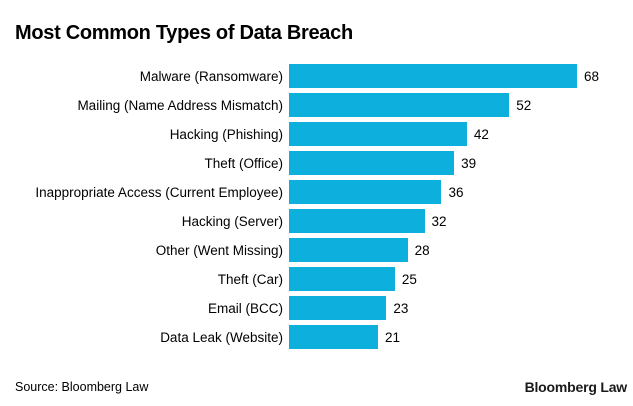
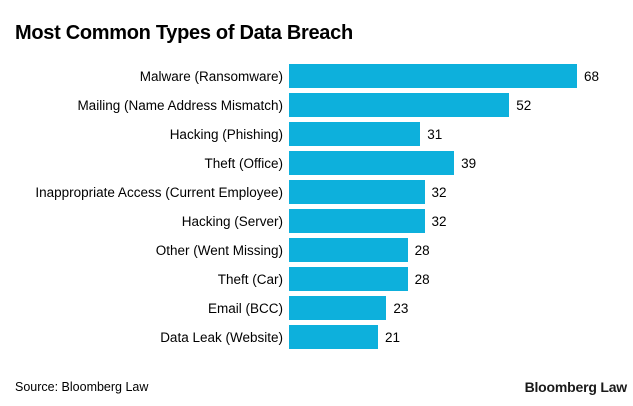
Hacking (Phishing): 42 -> 31
Inappropriate Access (Current Employee): 36 -> 32
Theft (Car): 25 -> 28
